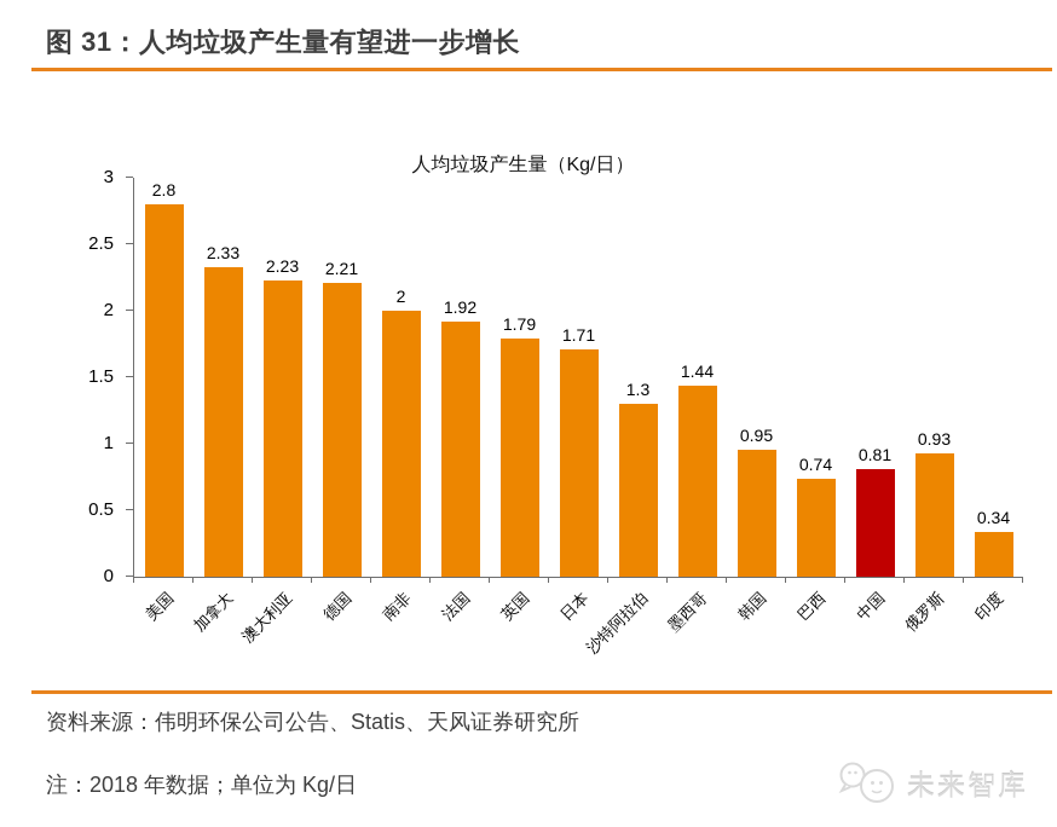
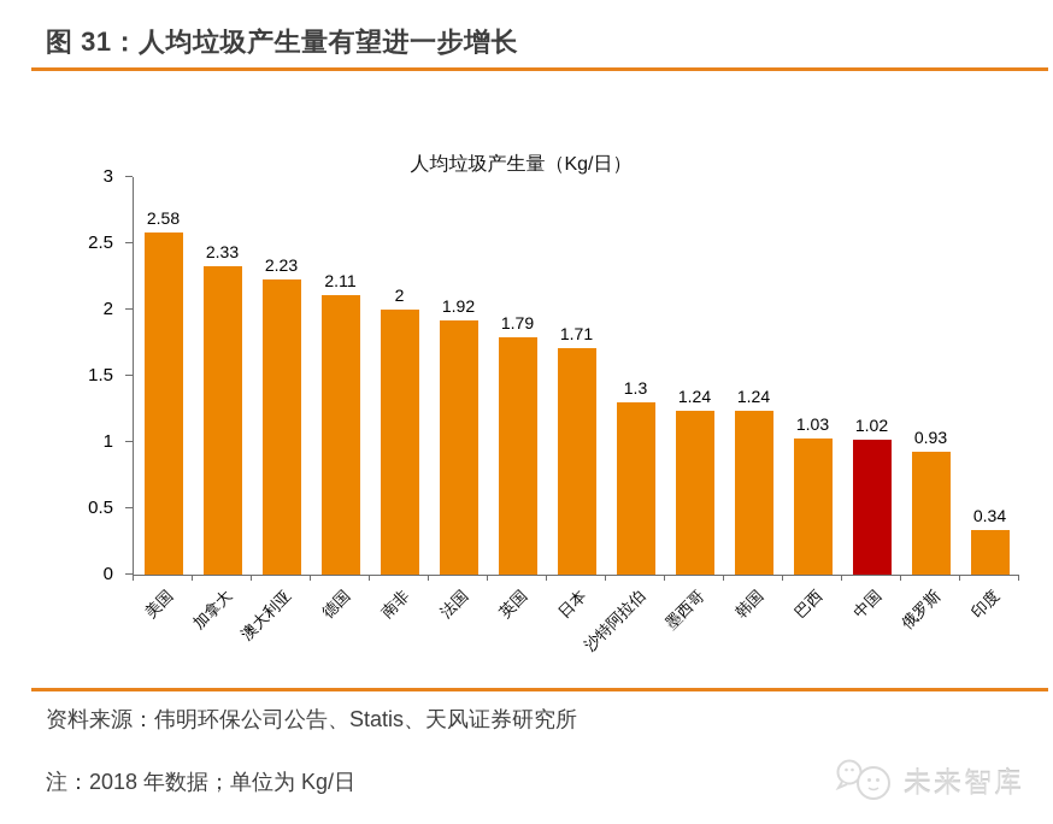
美国: 2.8 -> 2.58
德国: 2.21 -> 2.11
墨西哥: 1.44 -> 1.24
韩国: 0.95 -> 1.24
巴西: 0.74 -> 1.03
中国: 0.81 -> 1.02
